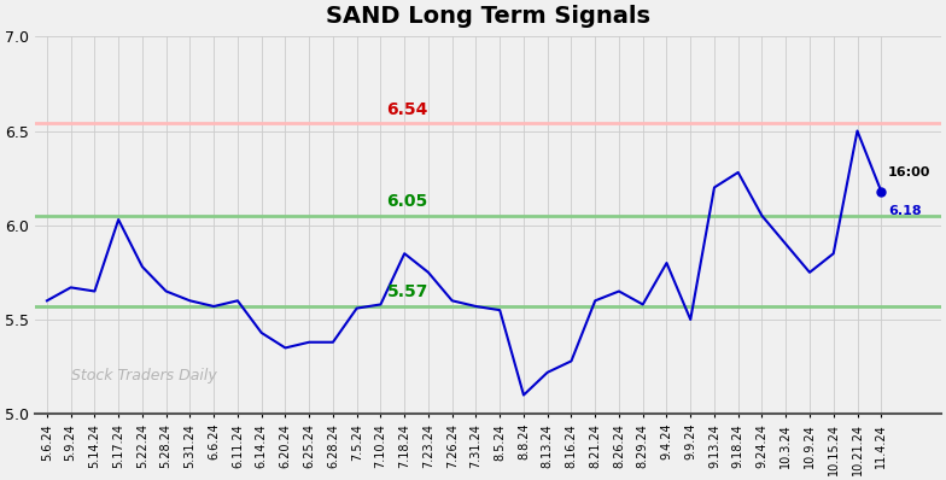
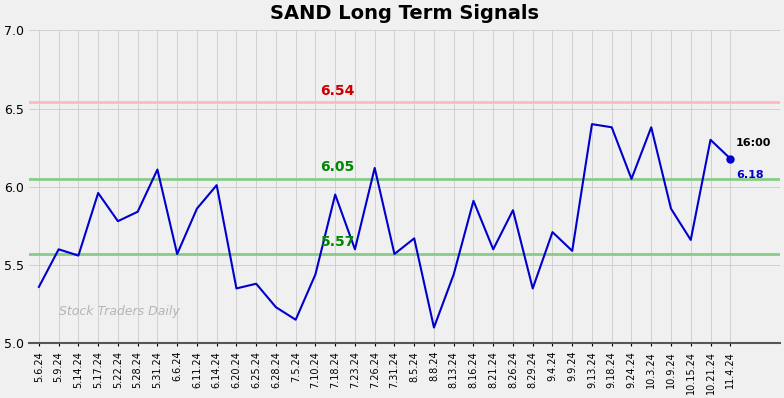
5.6.24: 5.60 -> 5.36
5.9.24: 5.67 -> 5.60
5.14.24: 5.65 -> 5.56
5.17.24: 6.03 -> 5.96
5.28.24: 5.65 -> 5.84
5.31.24: 5.60 -> 6.11
6.11.24: 5.60 -> 5.86
6.14.24: 5.43 -> 6.01
6.28.24: 5.38 -> 5.23
7.5.24: 5.56 -> 5.15
7.10.24: 5.58 -> 5.44
7.18.24: 5.85 -> 5.95
7.23.24: 5.75 -> 5.60
7.26.24: 5.60 -> 6.12
8.5.24: 5.55 -> 5.67
8.13.24: 5.22 -> 5.44
8.16.24: 5.28 -> 5.91
8.26.24: 5.65 -> 5.85
8.29.24: 5.58 -> 5.35
9.4.24: 5.80 -> 5.71
9.9.24: 5.50 -> 5.59
9.13.24: 6.20 -> 6.40
9.18.24: 6.28 -> 6.38
10.3.24: 5.90 -> 6.38
10.9.24: 5.75 -> 5.86
10.15.24: 5.85 -> 5.66
10.21.24: 6.50 -> 6.30
